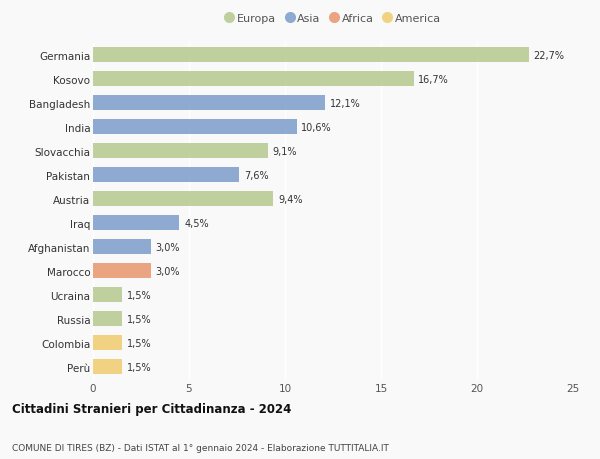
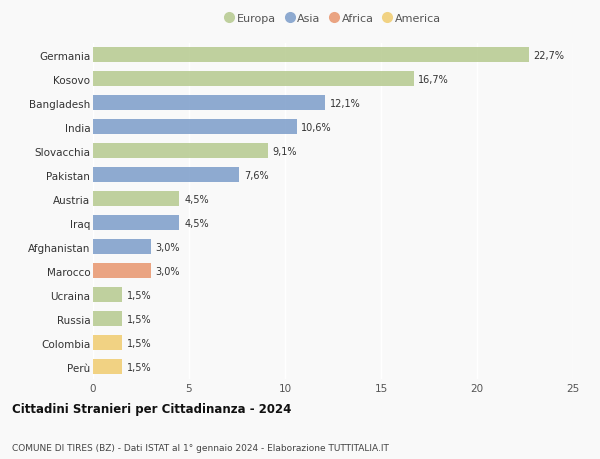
Austria: 9,4% -> 4,5%
